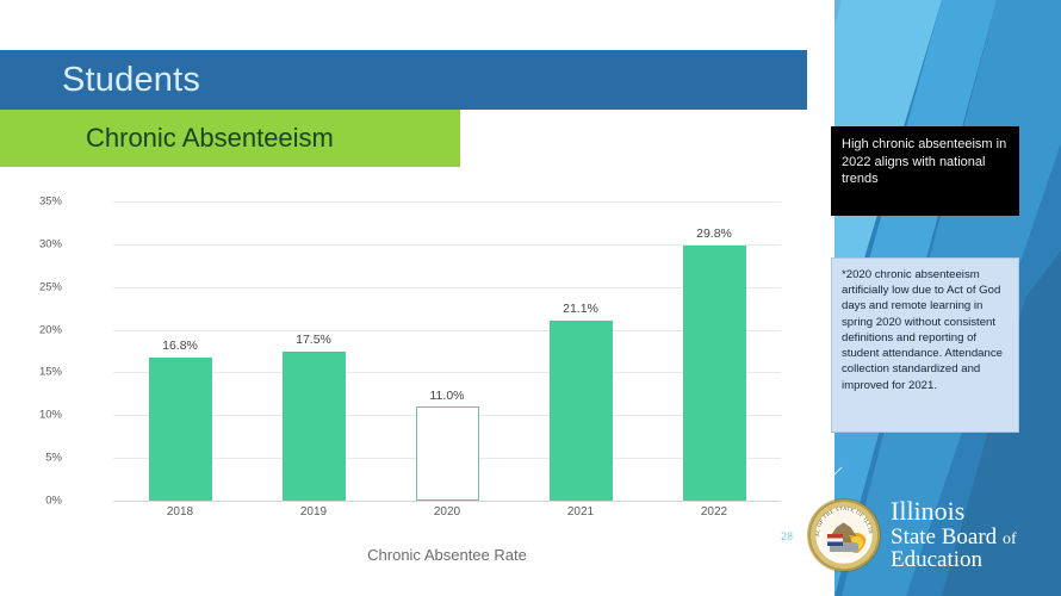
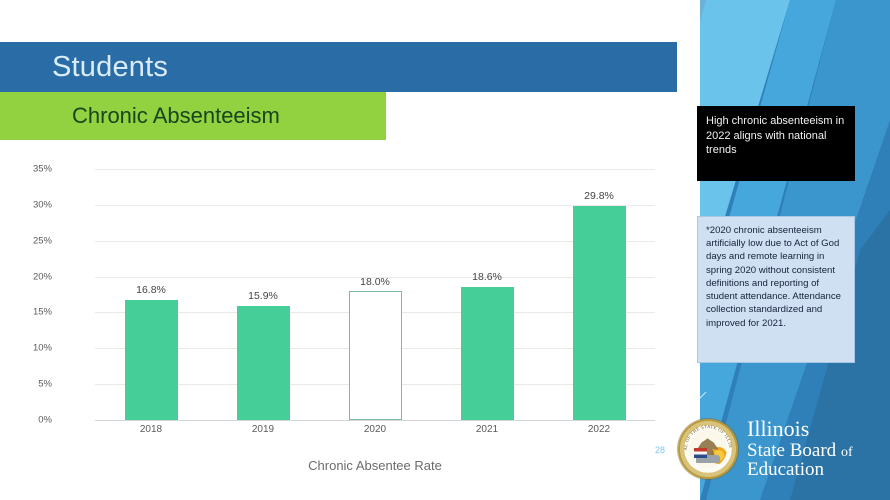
2019: 17.5% -> 15.9%
2020: 11.0% -> 18.0%
2021: 21.1% -> 18.6%
